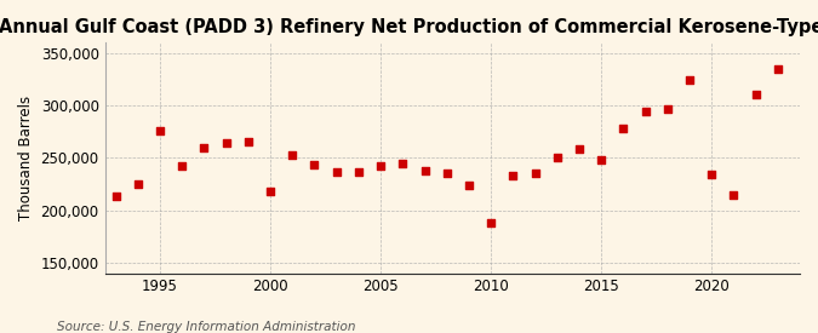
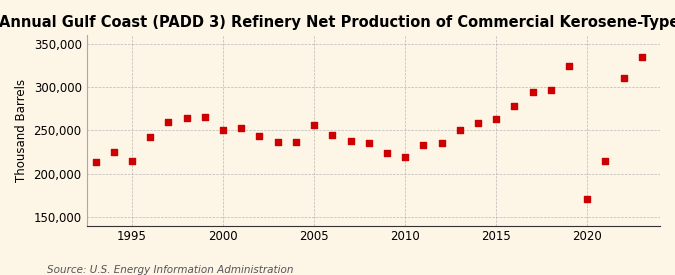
1995: 276,000 -> 215,000
2000: 218,000 -> 250,000
2005: 242,000 -> 256,000
2010: 188,000 -> 219,000
2015: 248,000 -> 263,000
2020: 234,000 -> 171,000
